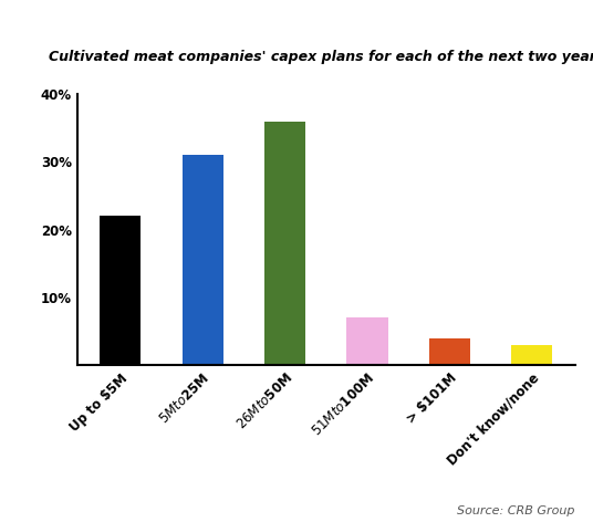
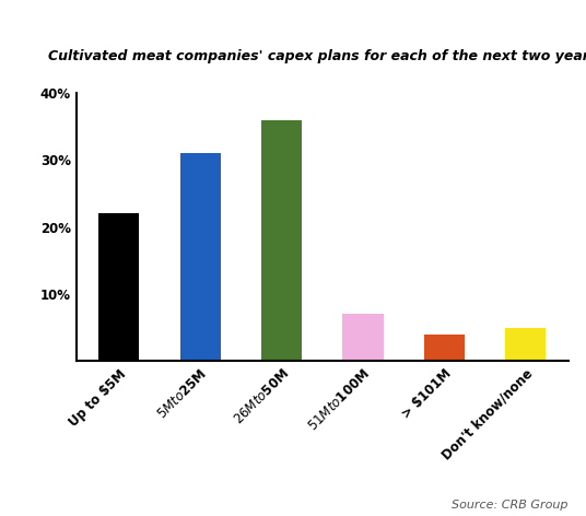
Don't know/none: 3% -> 5%
